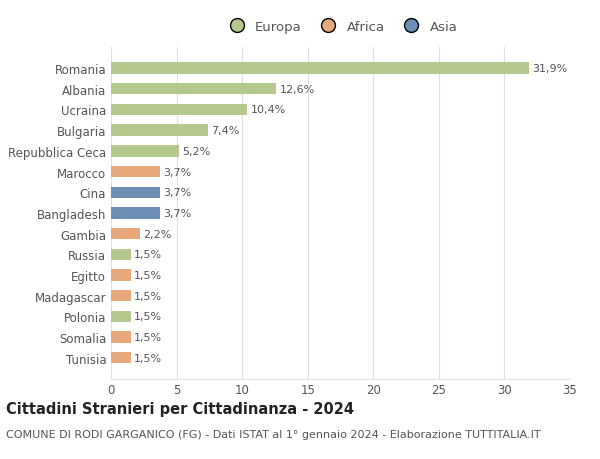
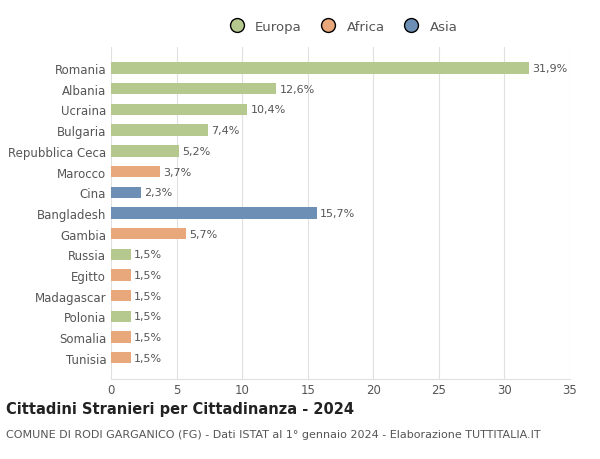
Cina: 3,7% -> 2,3%
Bangladesh: 3,7% -> 15,7%
Gambia: 2,2% -> 5,7%
